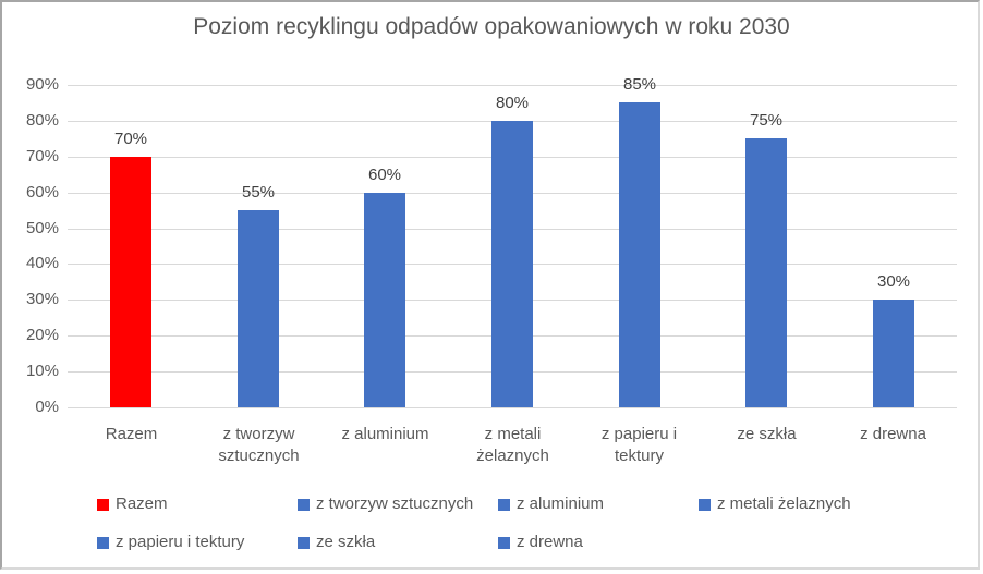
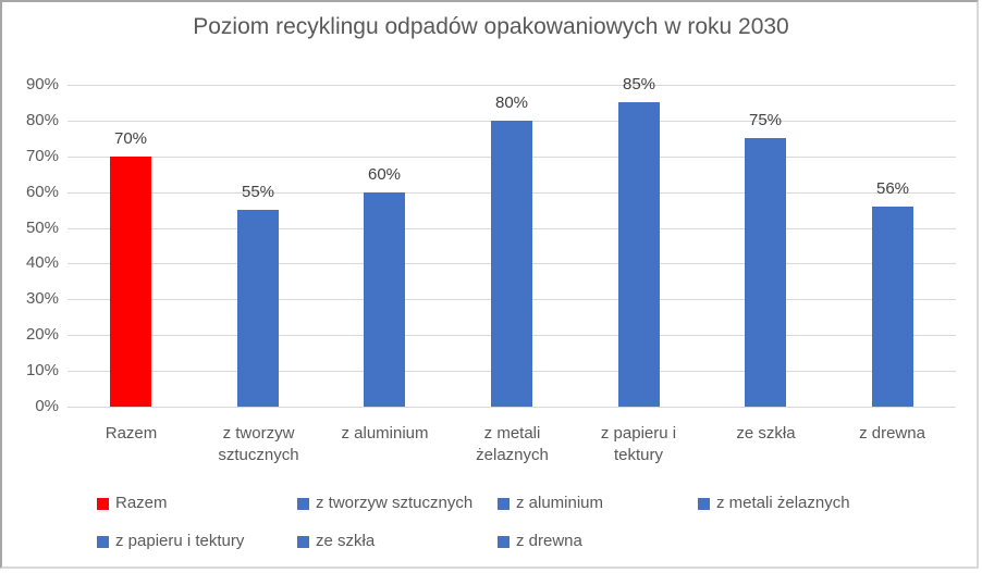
z drewna: 30% -> 56%
